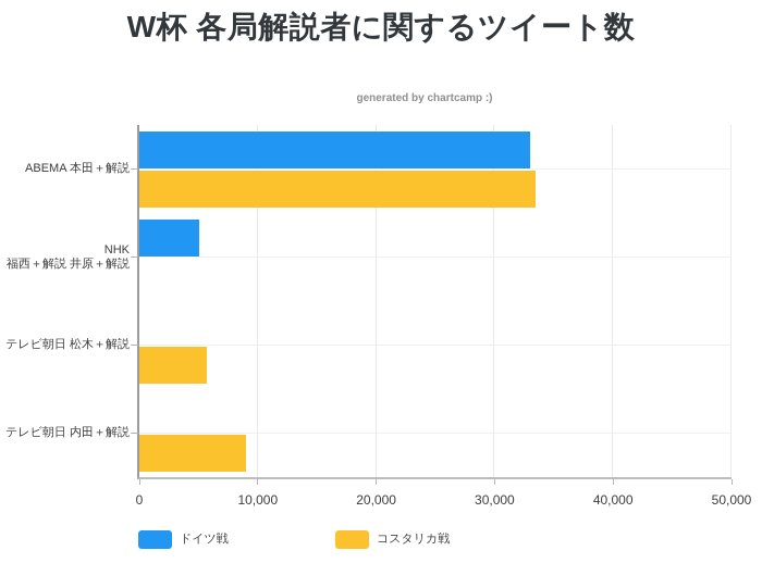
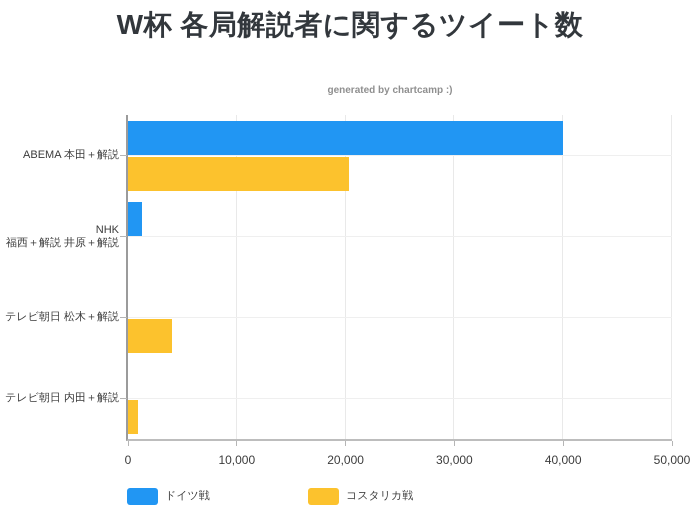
ドイツ戦/ABEMA 本田＋解説: 33000 -> 40000
コスタリカ戦/ABEMA 本田＋解説: 33500 -> 20300
ドイツ戦/NHK 福西＋解説 井原＋解説: 5100 -> 1300
コスタリカ戦/テレビ朝日 松木＋解説: 5700 -> 4000
コスタリカ戦/テレビ朝日 内田＋解説: 9000 -> 900
